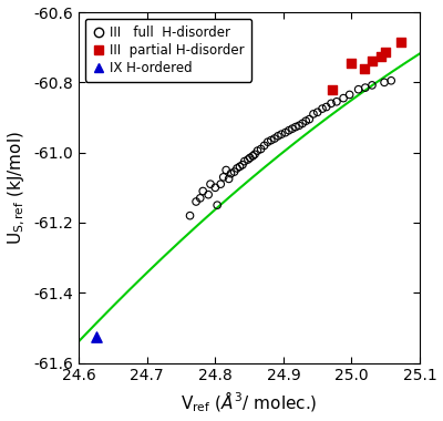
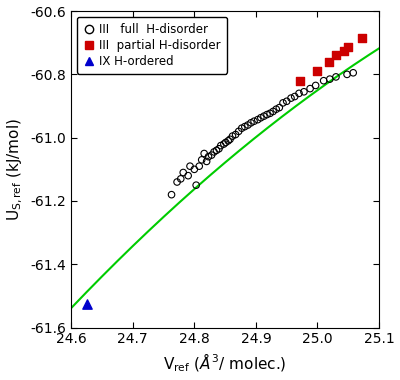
III partial H-disorder/25.0: -60.745 -> -60.790
